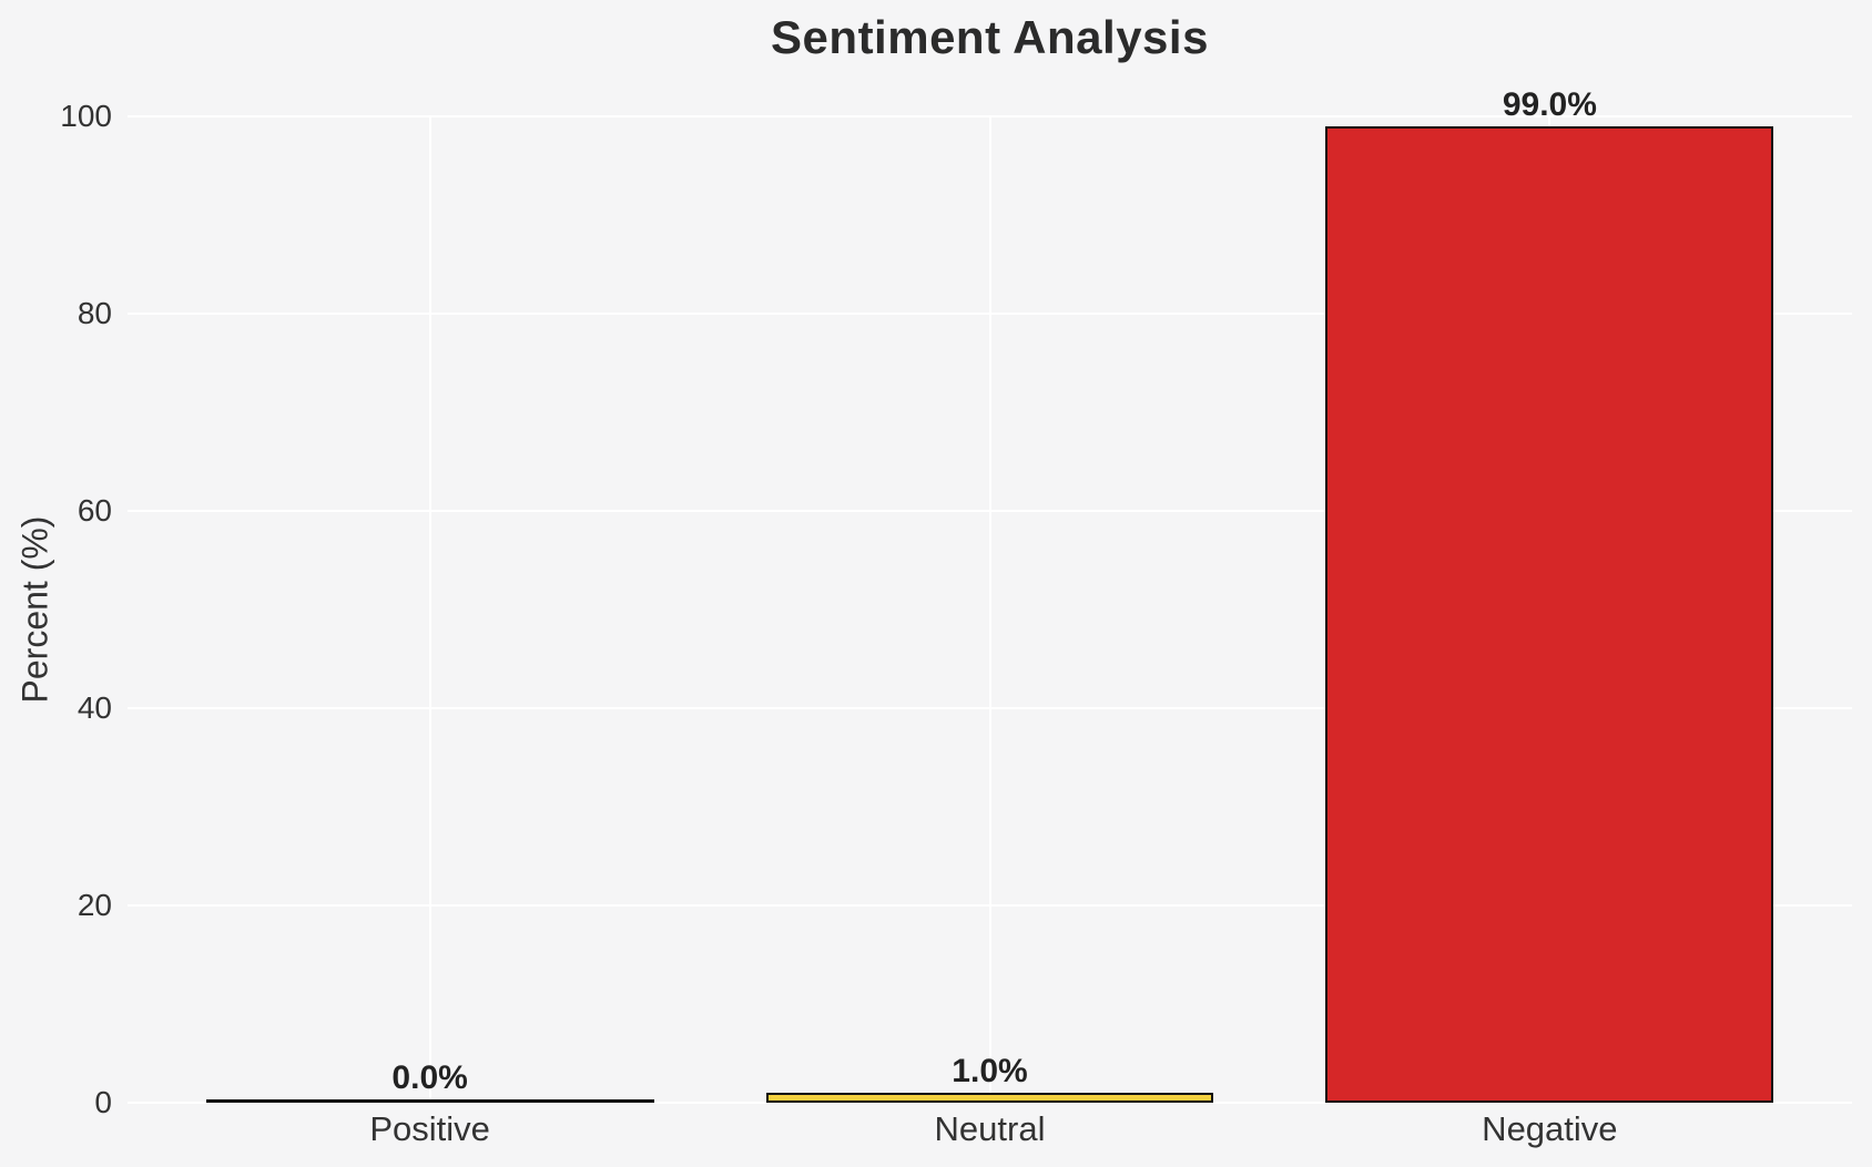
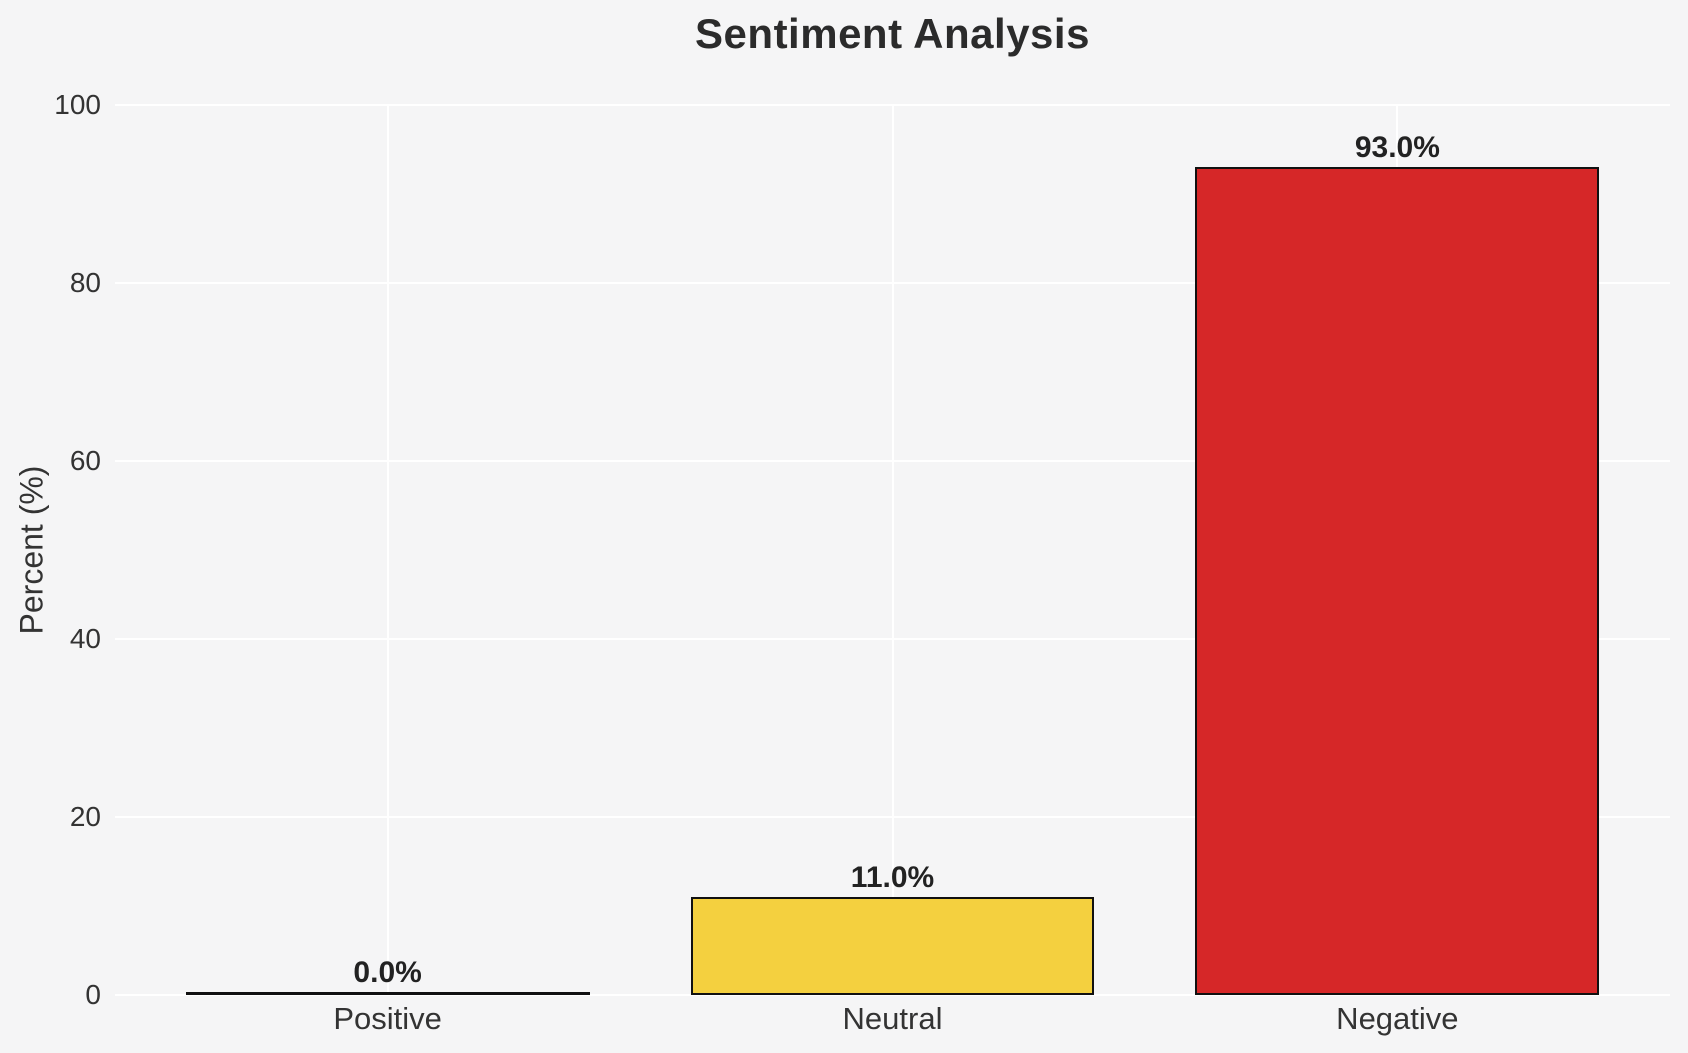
Neutral: 1.0% -> 11.0%
Negative: 99.0% -> 93.0%
